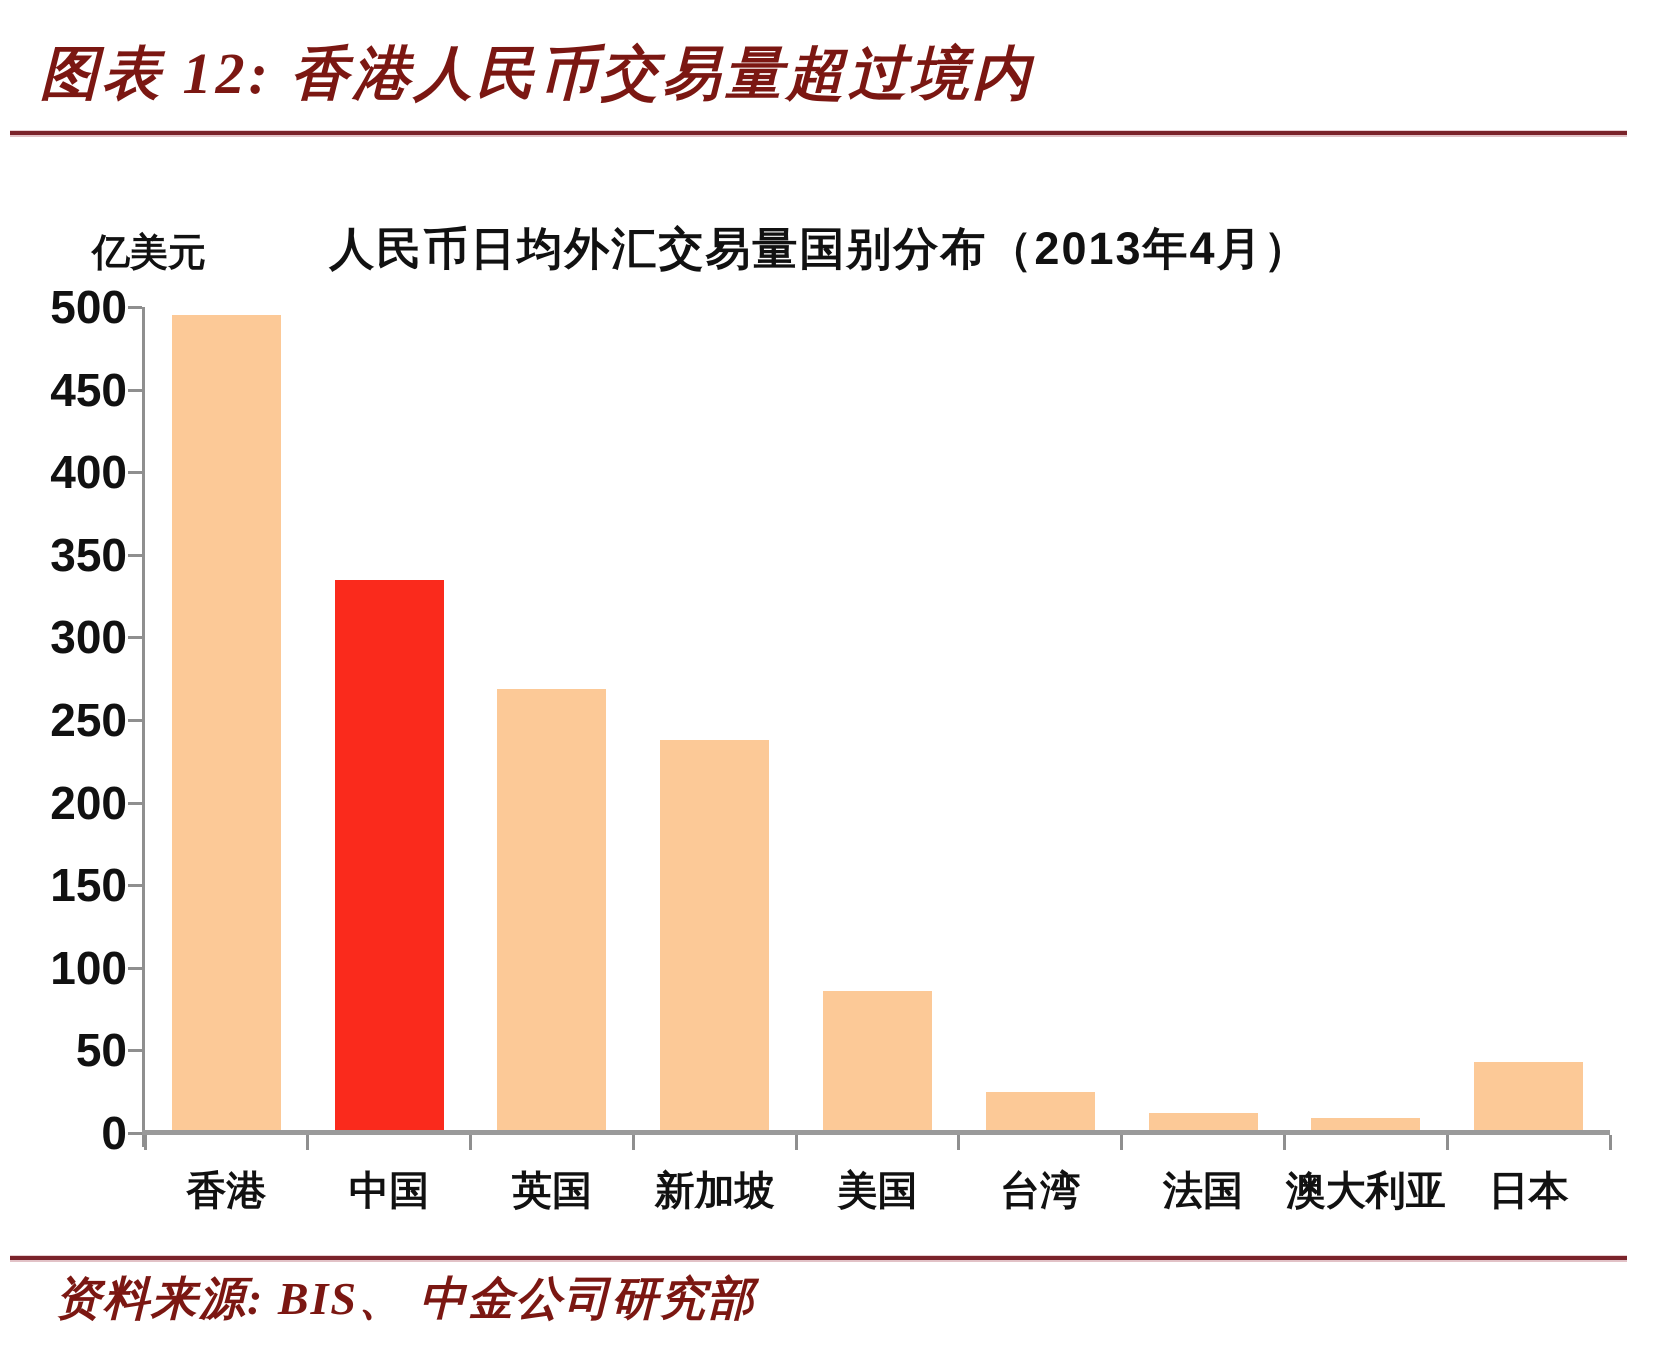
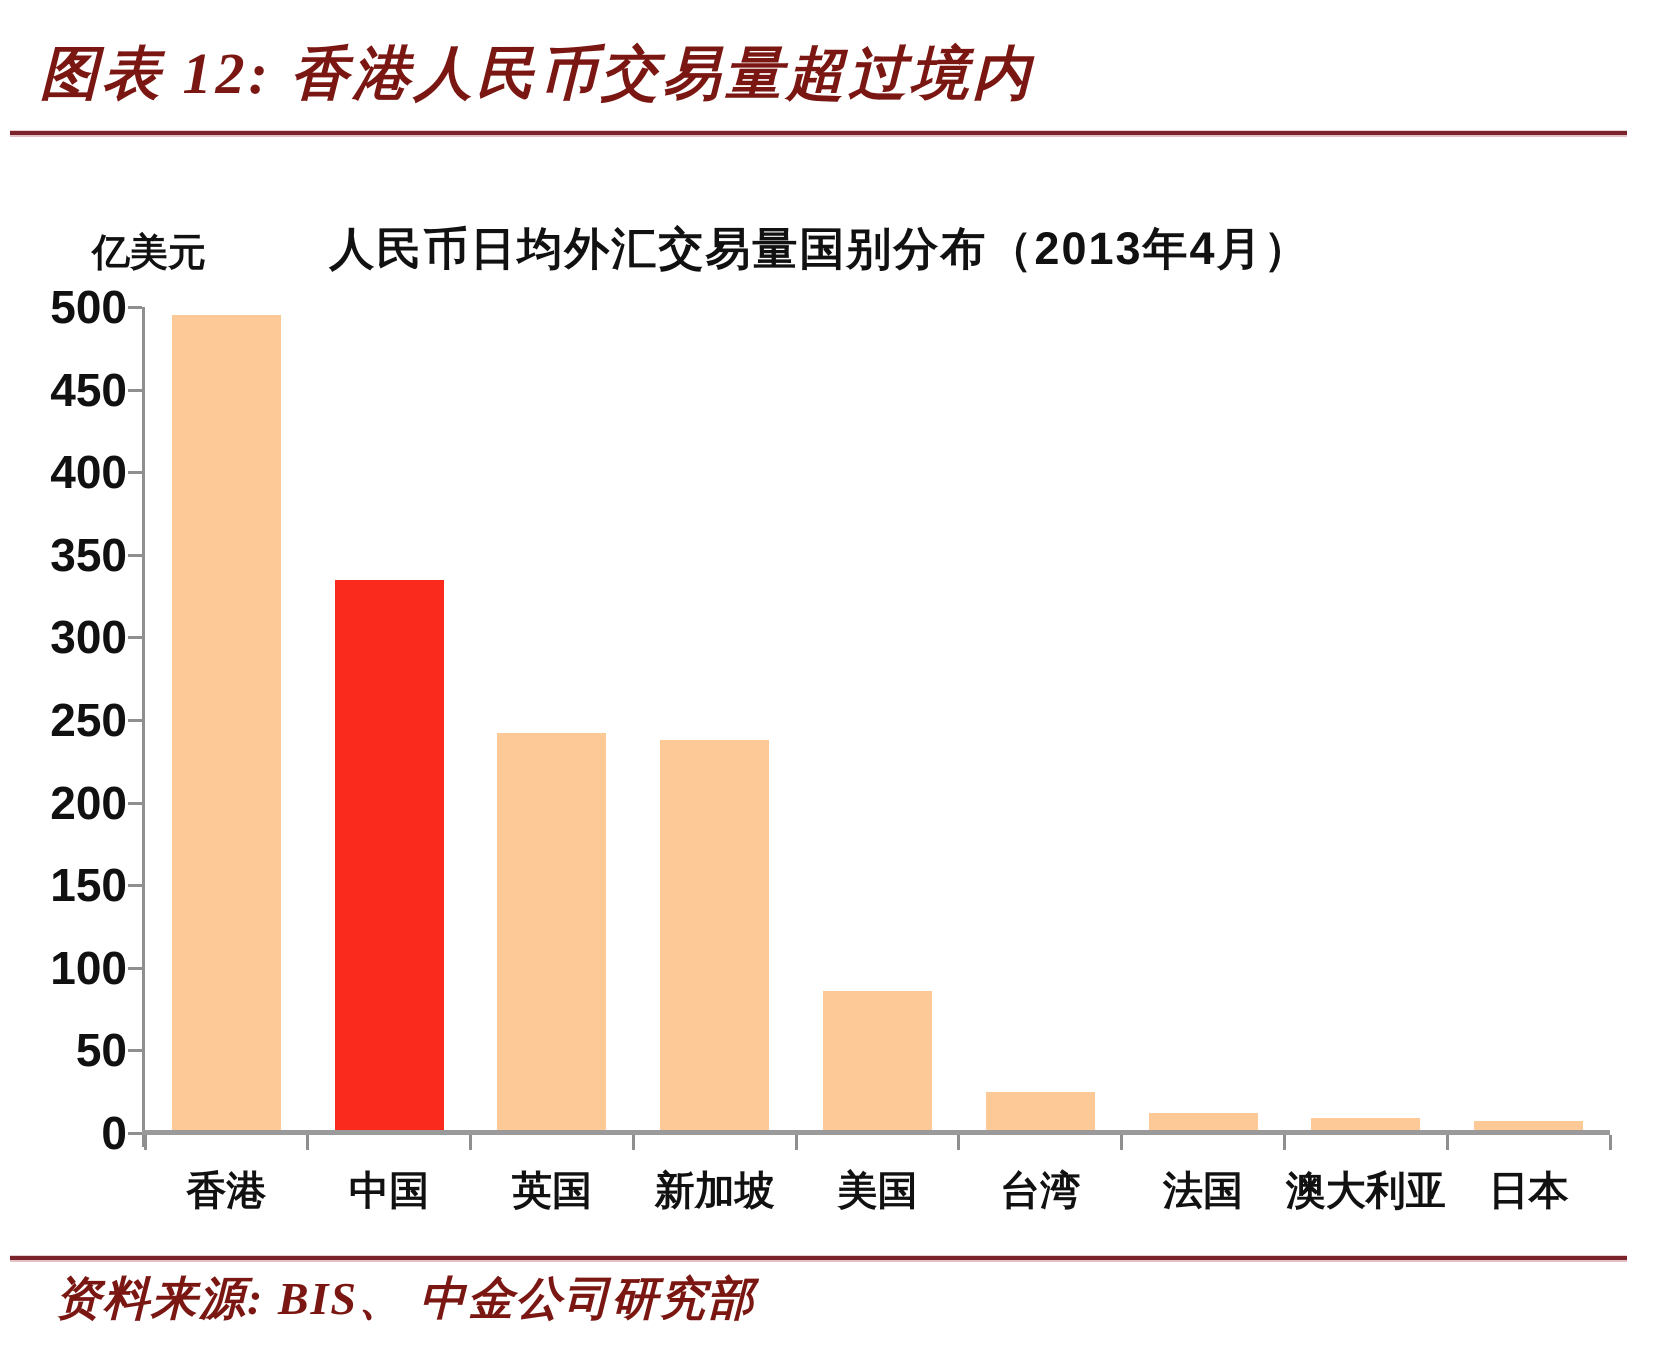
英国: 269 -> 242
日本: 43 -> 7
